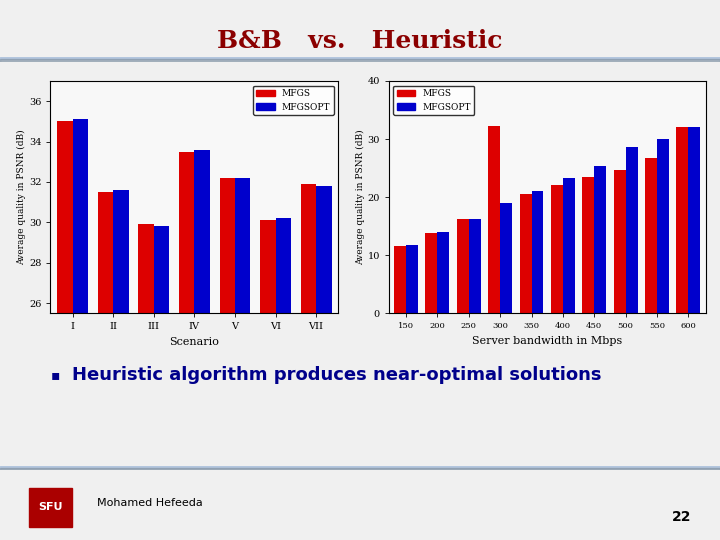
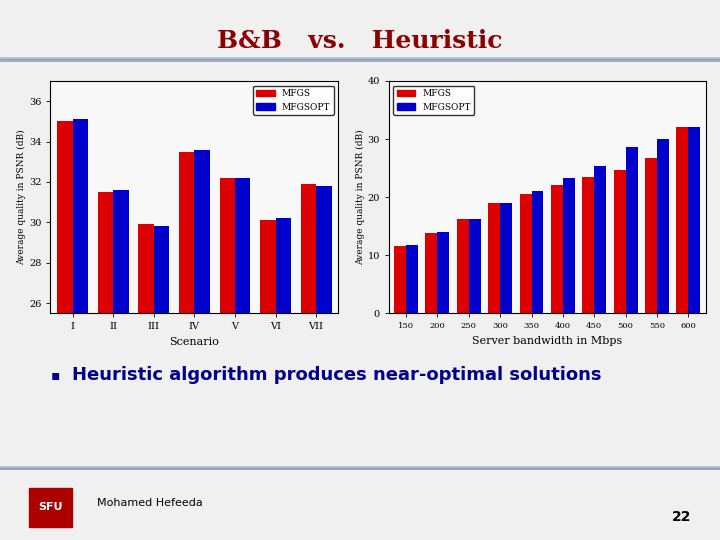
MFGS/300: 32.2 -> 19.0
